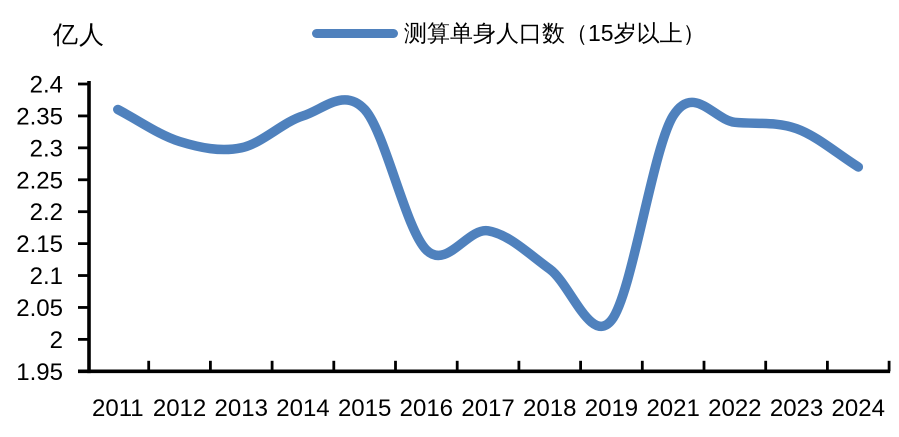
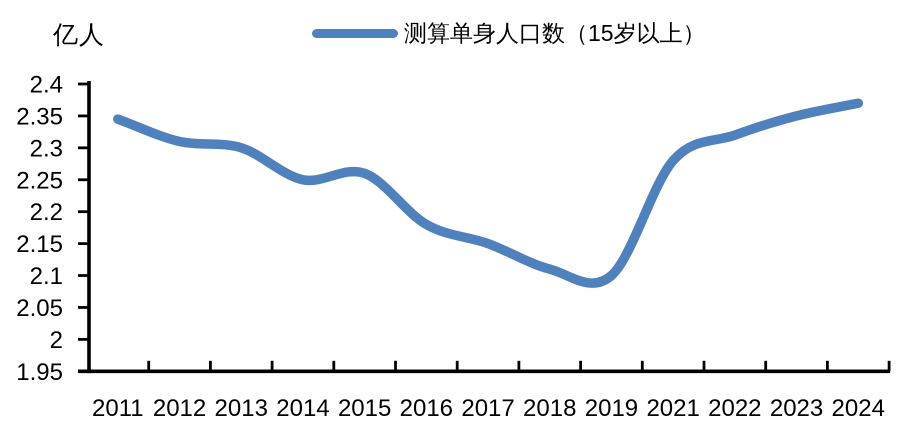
2011: 2.36 -> 2.35
2014: 2.35 -> 2.25
2015: 2.36 -> 2.26
2016: 2.14 -> 2.18
2017: 2.17 -> 2.15
2019: 2.03 -> 2.10
2021: 2.35 -> 2.28
2022: 2.34 -> 2.32
2023: 2.33 -> 2.35
2024: 2.27 -> 2.37
